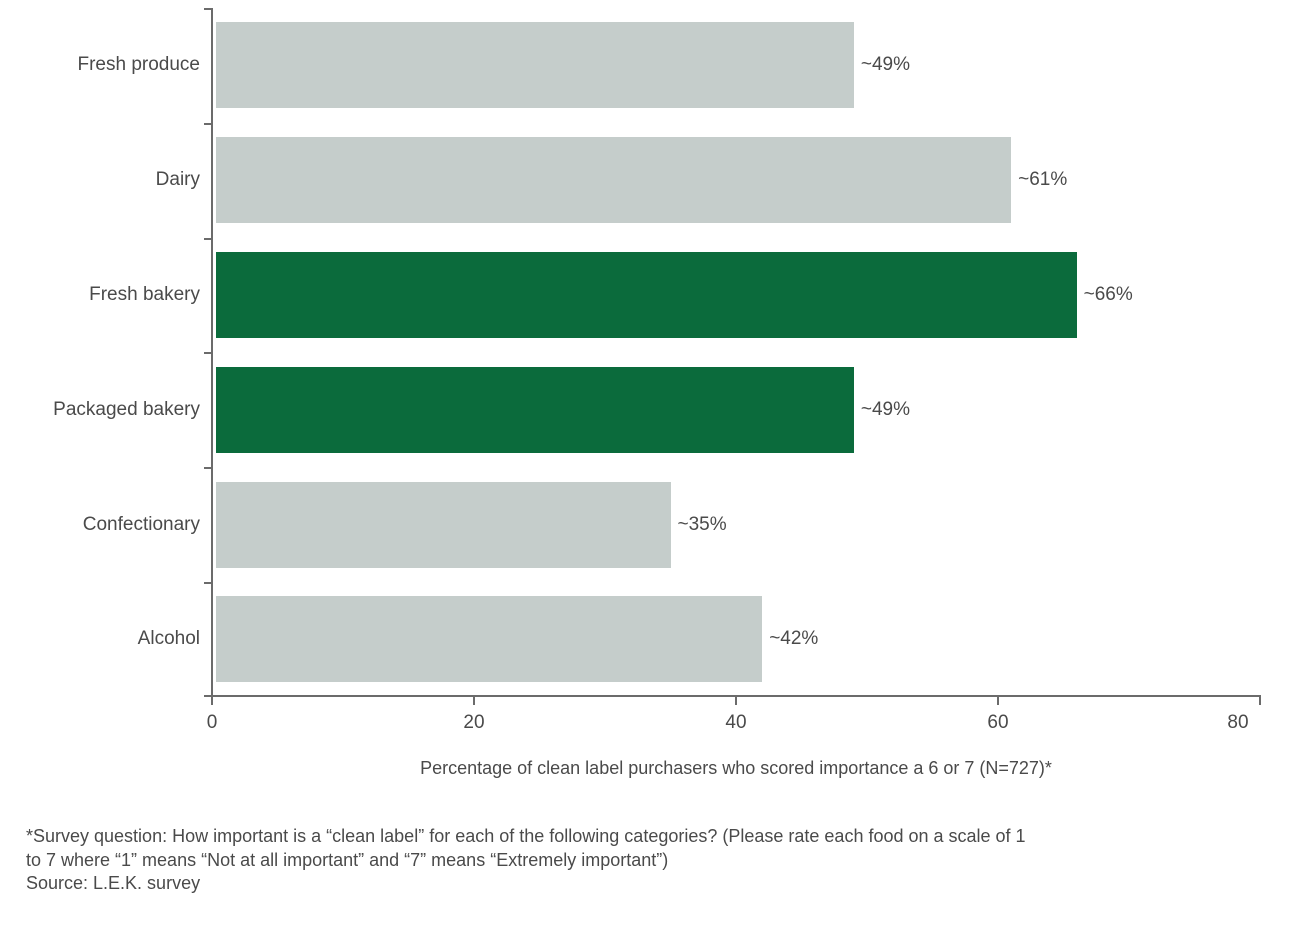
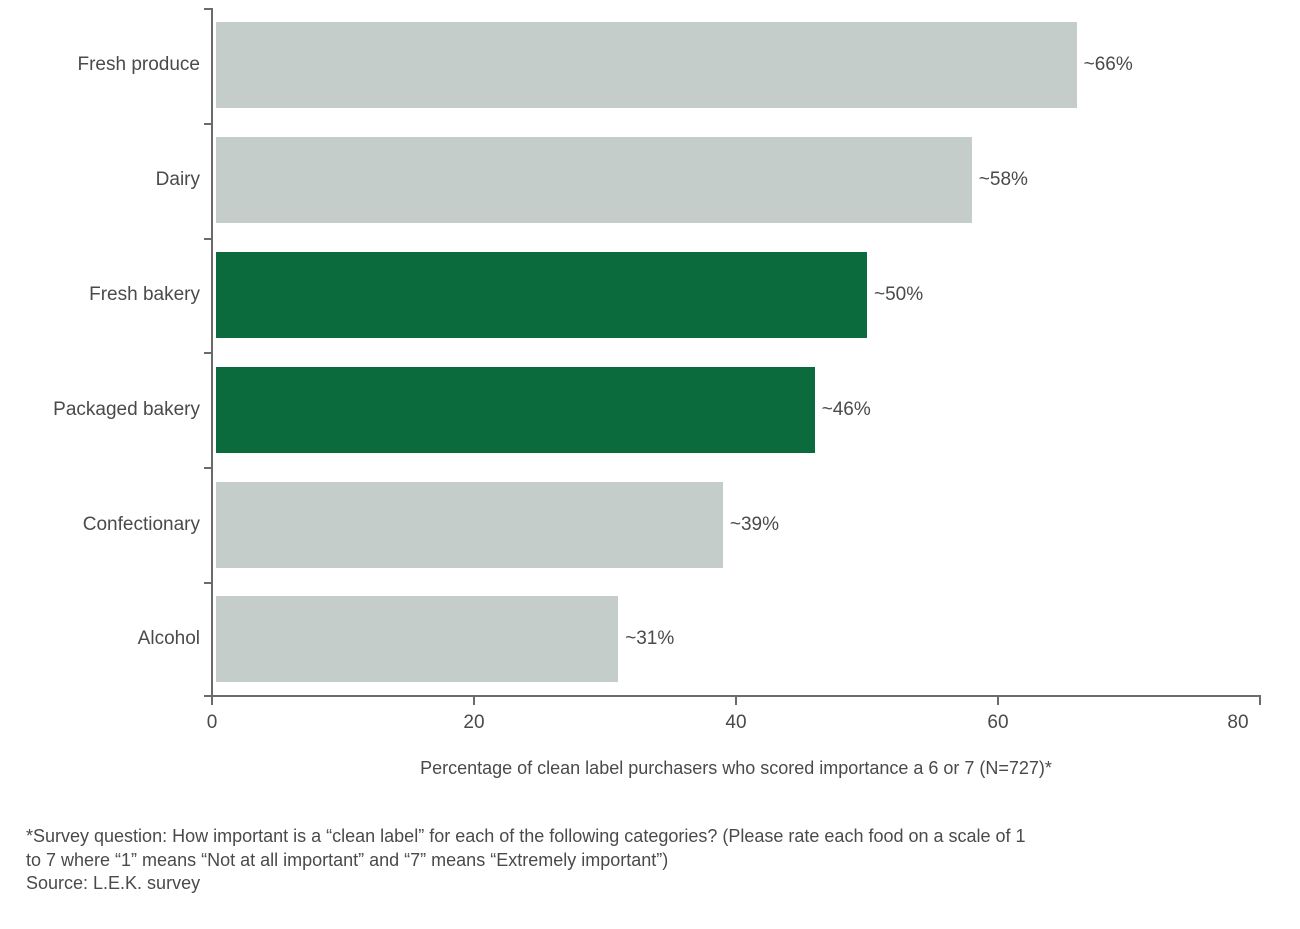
Fresh produce: 49 -> 66
Dairy: 61 -> 58
Fresh bakery: 66 -> 50
Packaged bakery: 49 -> 46
Confectionary: 35 -> 39
Alcohol: 42 -> 31
